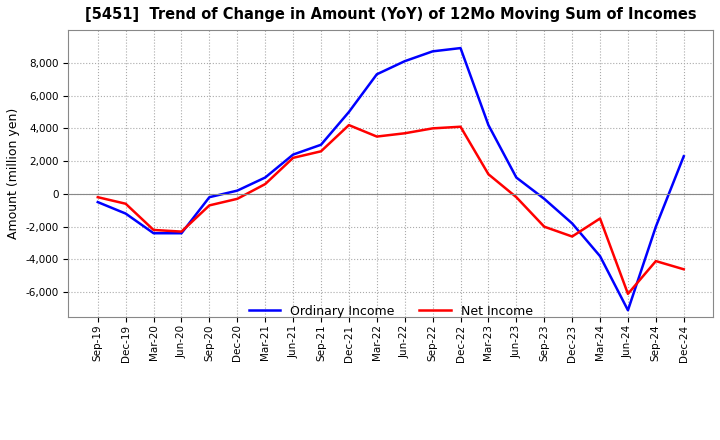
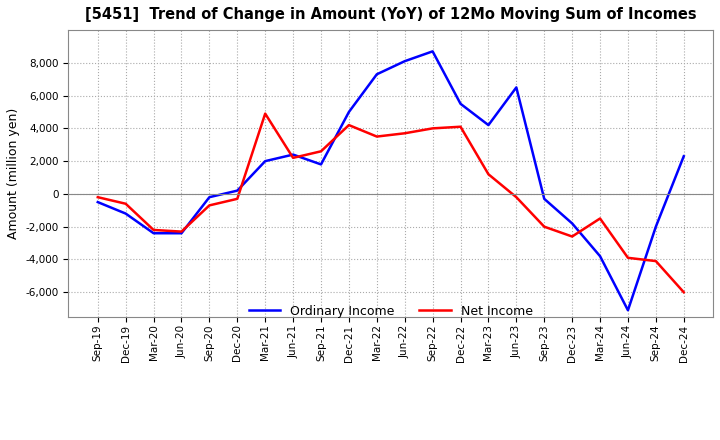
Ordinary Income/Mar-21: 1,000 -> 2,000
Net Income/Mar-21: 600 -> 4,900
Ordinary Income/Sep-21: 3,000 -> 1,800
Ordinary Income/Dec-22: 8,900 -> 5,500
Ordinary Income/Jun-23: 1,000 -> 6,500
Net Income/Jun-24: -6,100 -> -3,900
Net Income/Dec-24: -4,600 -> -6,000
